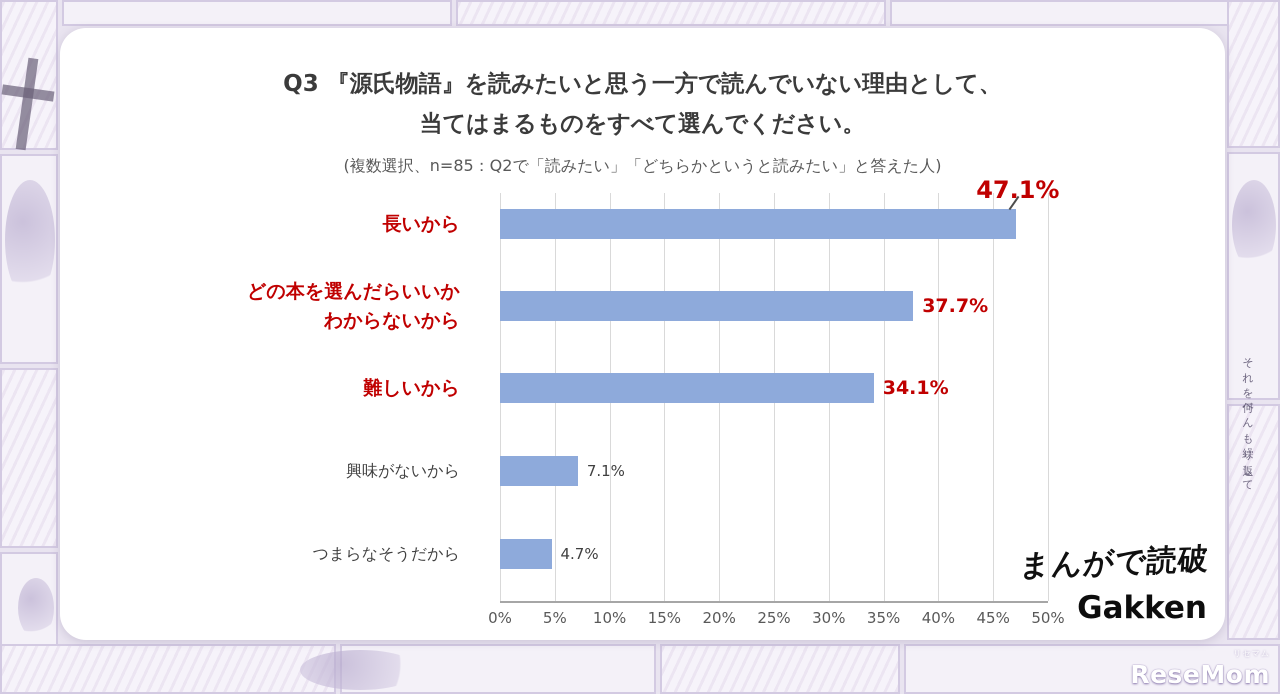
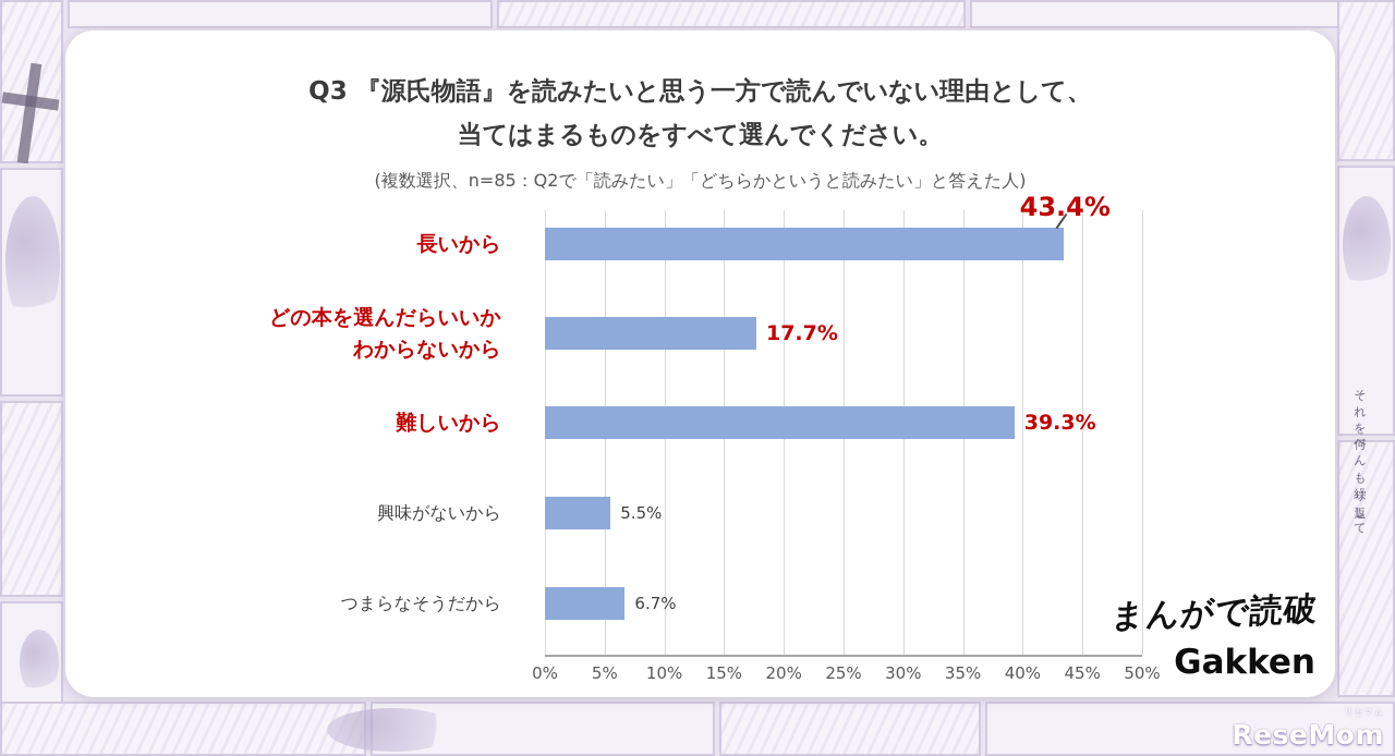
長いから: 47.1% -> 43.4%
どの本を選んだらいいか わからないから: 37.7% -> 17.7%
難しいから: 34.1% -> 39.3%
興味がないから: 7.1% -> 5.5%
つまらなそうだから: 4.7% -> 6.7%
